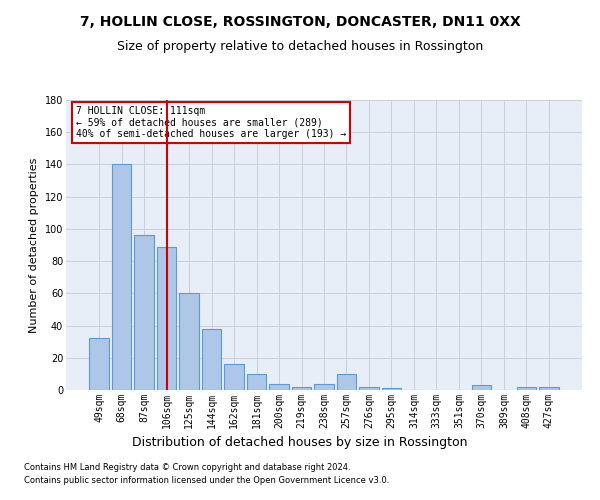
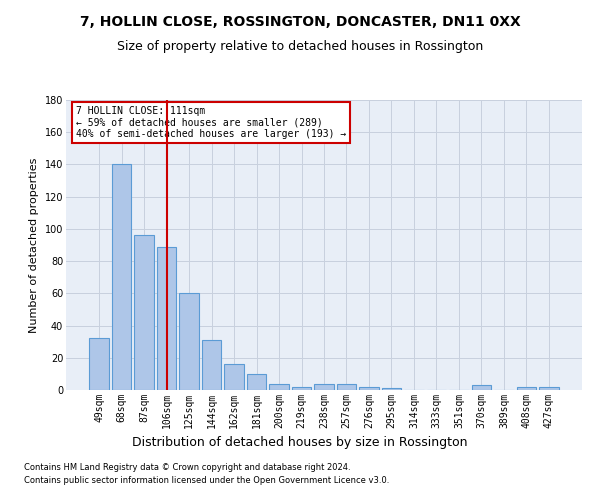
144sqm: 38 -> 31
257sqm: 10 -> 4
